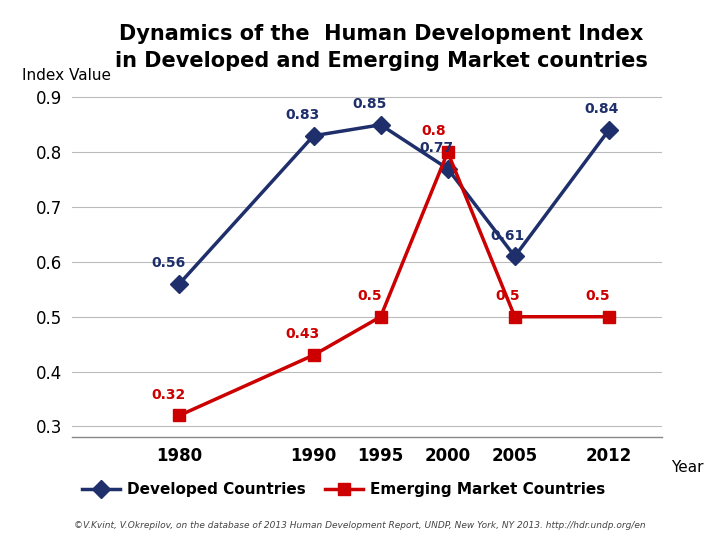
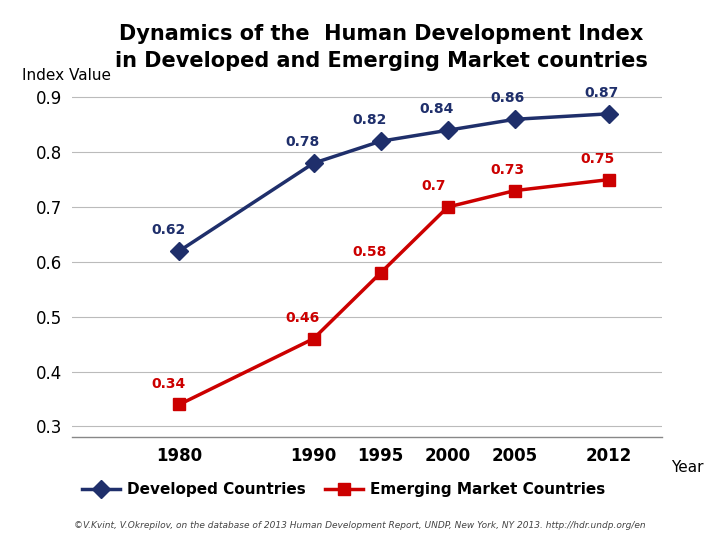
Developed Countries/1980: 0.56 -> 0.62
Emerging Market Countries/1980: 0.32 -> 0.34
Developed Countries/1990: 0.83 -> 0.78
Emerging Market Countries/1990: 0.43 -> 0.46
Developed Countries/1995: 0.85 -> 0.82
Emerging Market Countries/1995: 0.5 -> 0.58
Developed Countries/2000: 0.77 -> 0.84
Emerging Market Countries/2000: 0.8 -> 0.7
Developed Countries/2005: 0.61 -> 0.86
Emerging Market Countries/2005: 0.5 -> 0.73
Developed Countries/2012: 0.84 -> 0.87
Emerging Market Countries/2012: 0.5 -> 0.75
